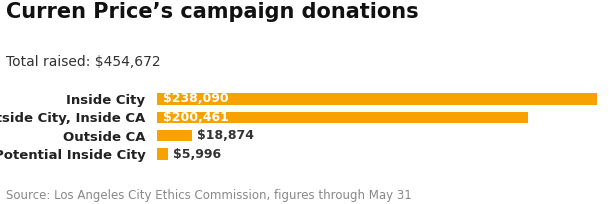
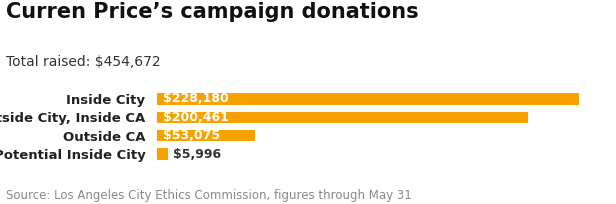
Inside City: $238,090 -> $228,180
Outside CA: $18,874 -> $53,075
